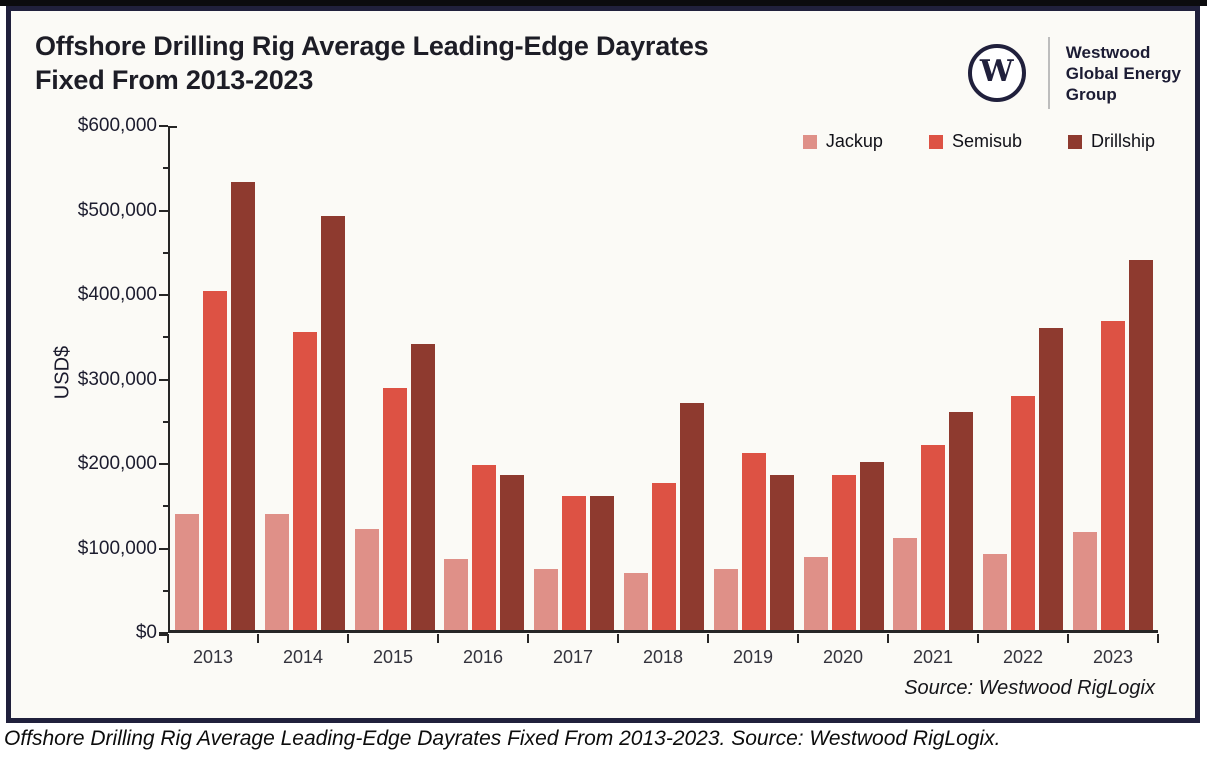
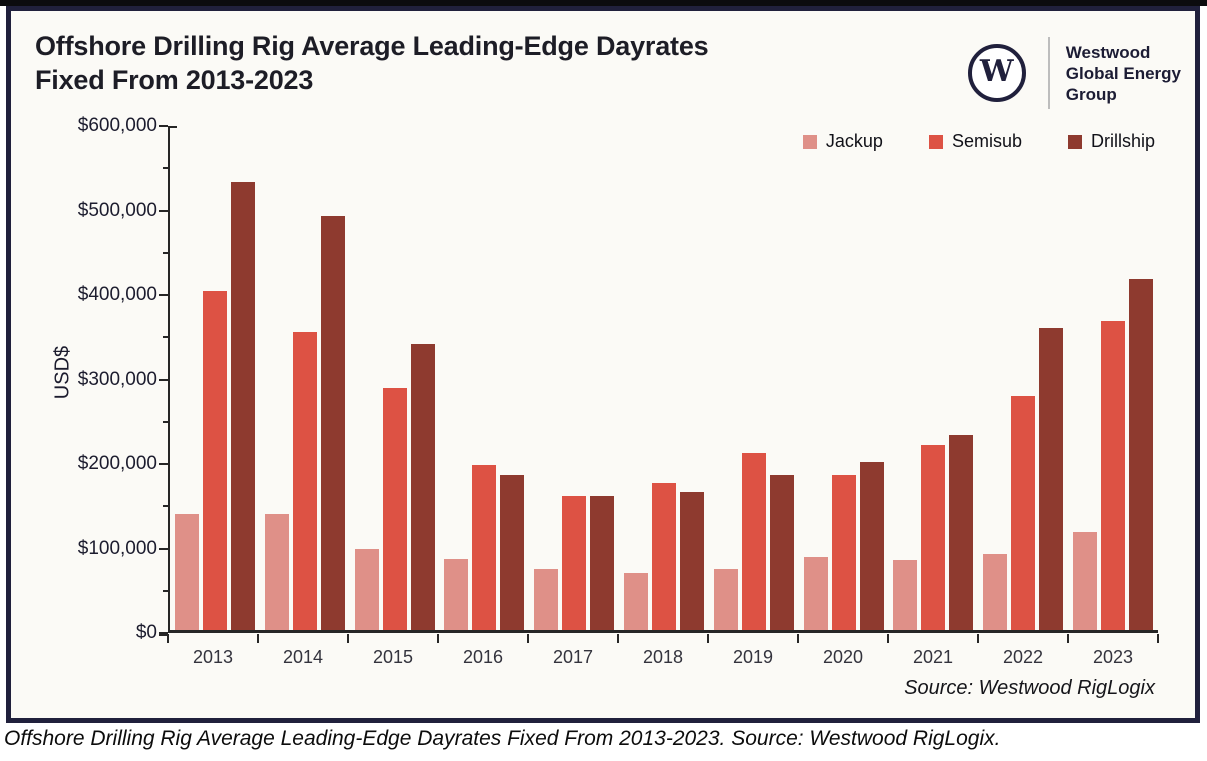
Jackup/2015: $120000 -> $100000
Drillship/2018: $270000 -> $160000
Jackup/2021: $110000 -> $80000
Drillship/2021: $260000 -> $230000
Drillship/2023: $440000 -> $420000
